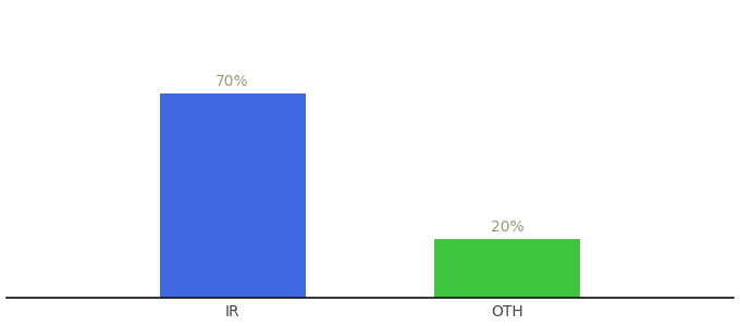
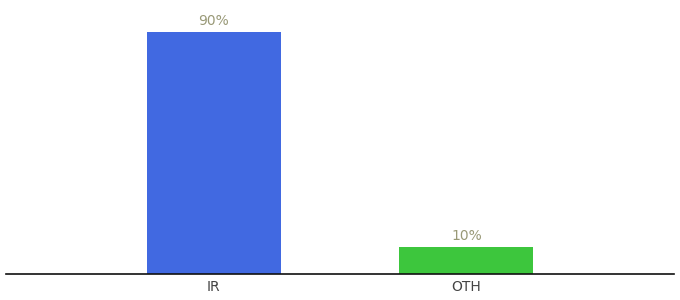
IR: 70% -> 90%
OTH: 20% -> 10%
